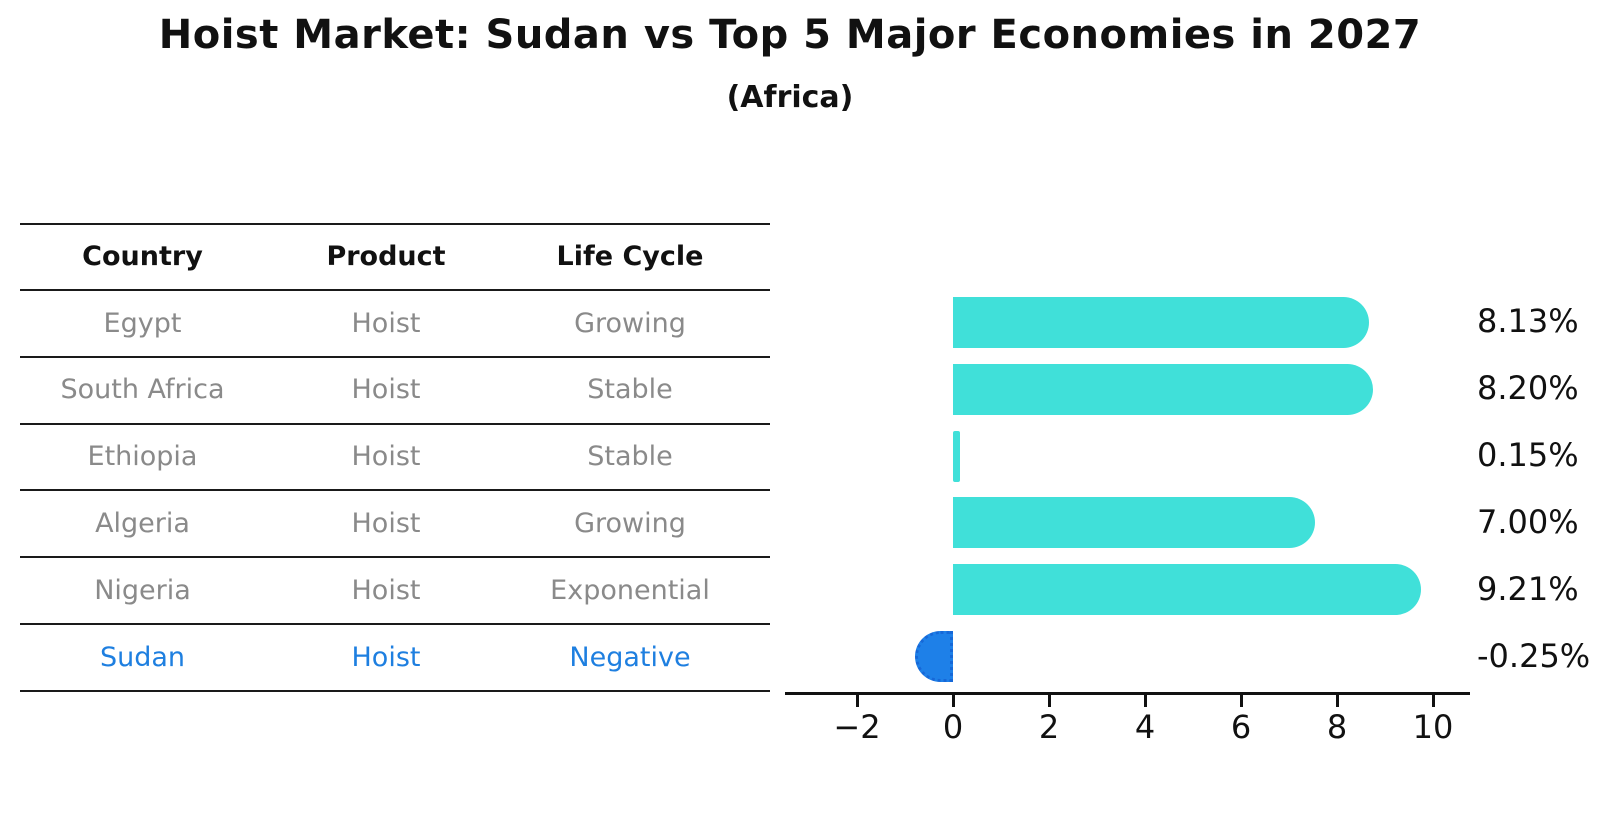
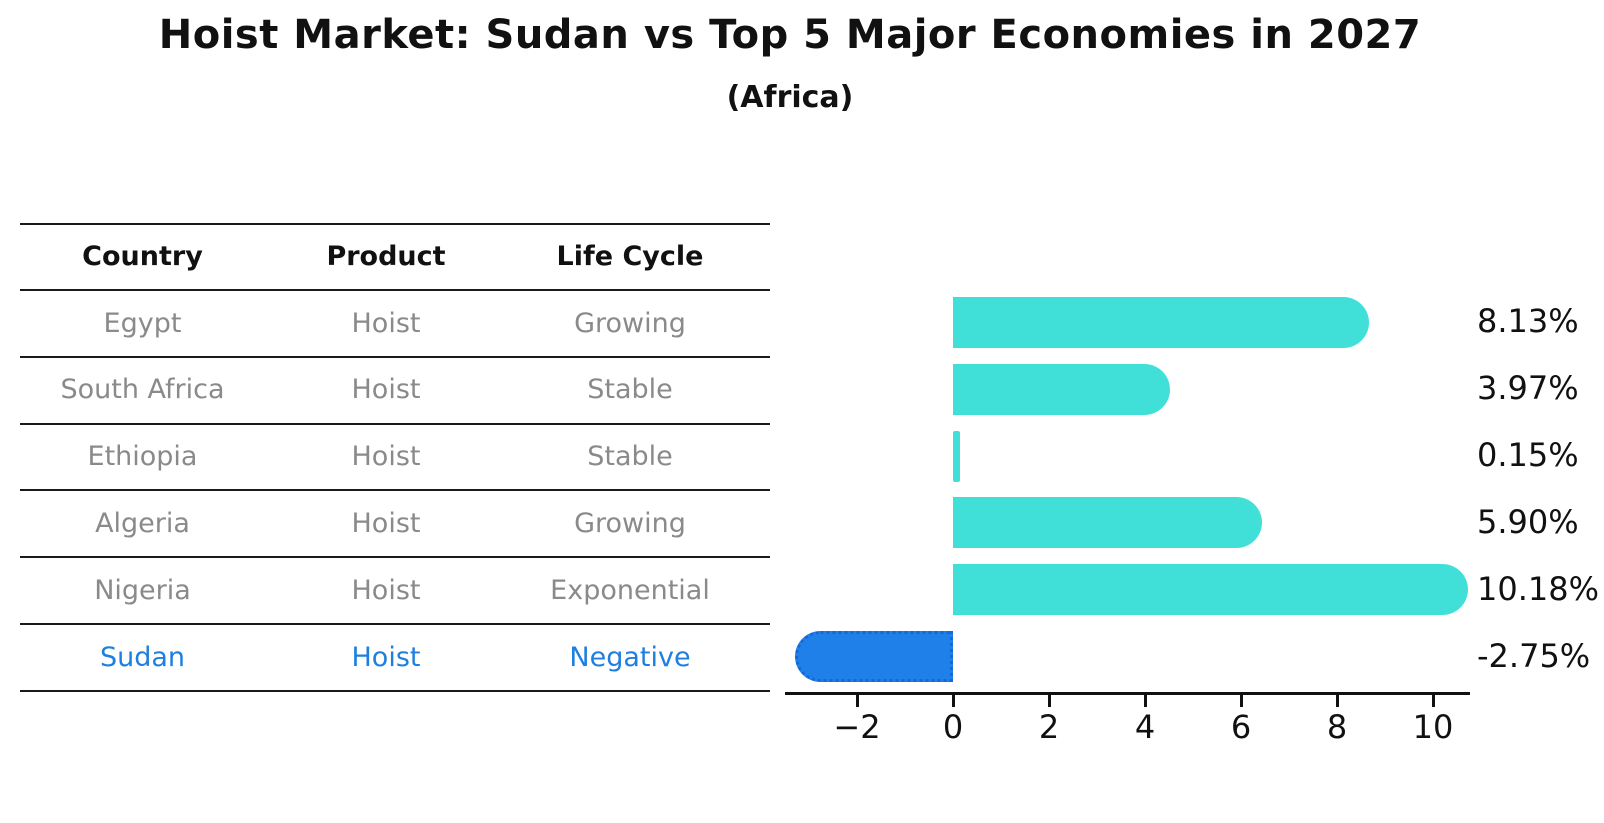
South Africa: 8.20% -> 3.97%
Algeria: 7.00% -> 5.90%
Nigeria: 9.21% -> 10.18%
Sudan: -0.25% -> -2.75%
